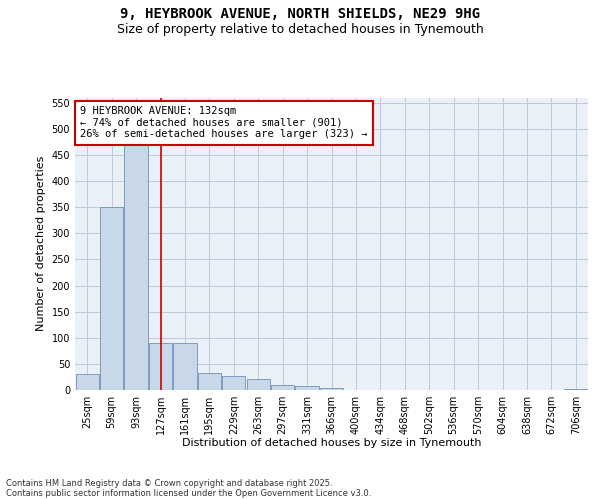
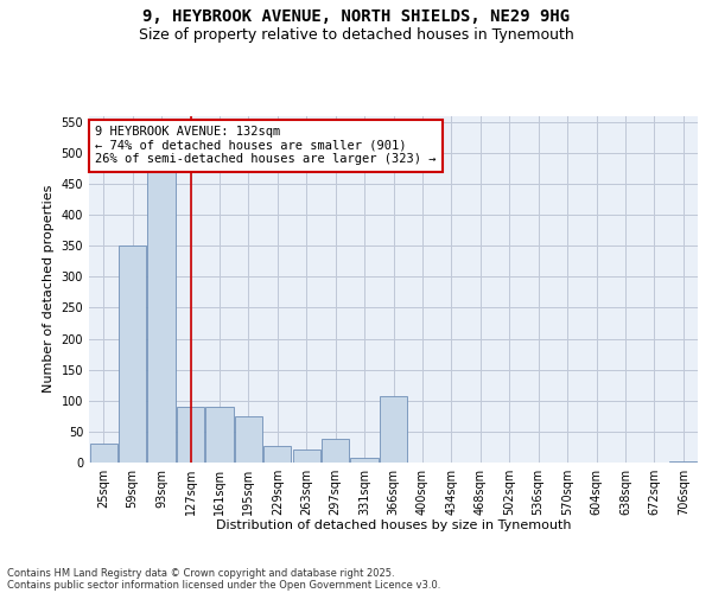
195sqm: 33 -> 74
297sqm: 10 -> 38
366sqm: 4 -> 108
